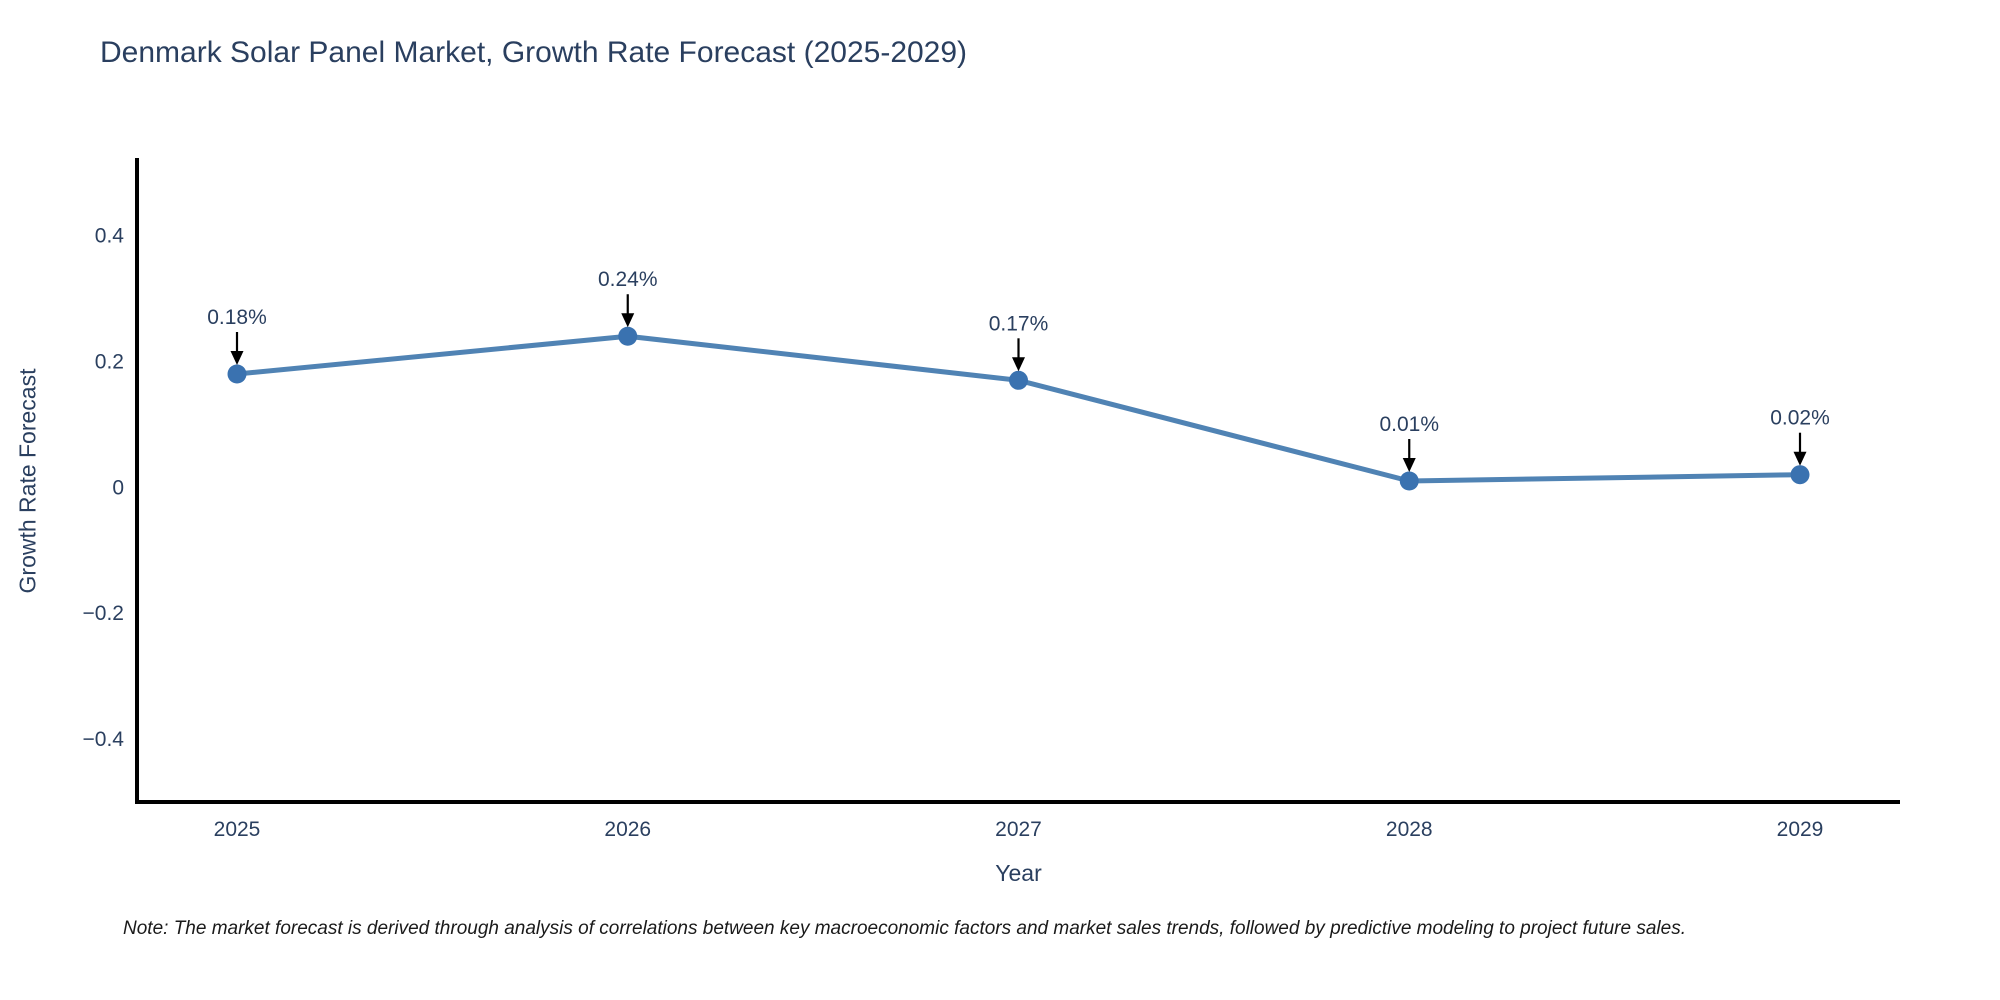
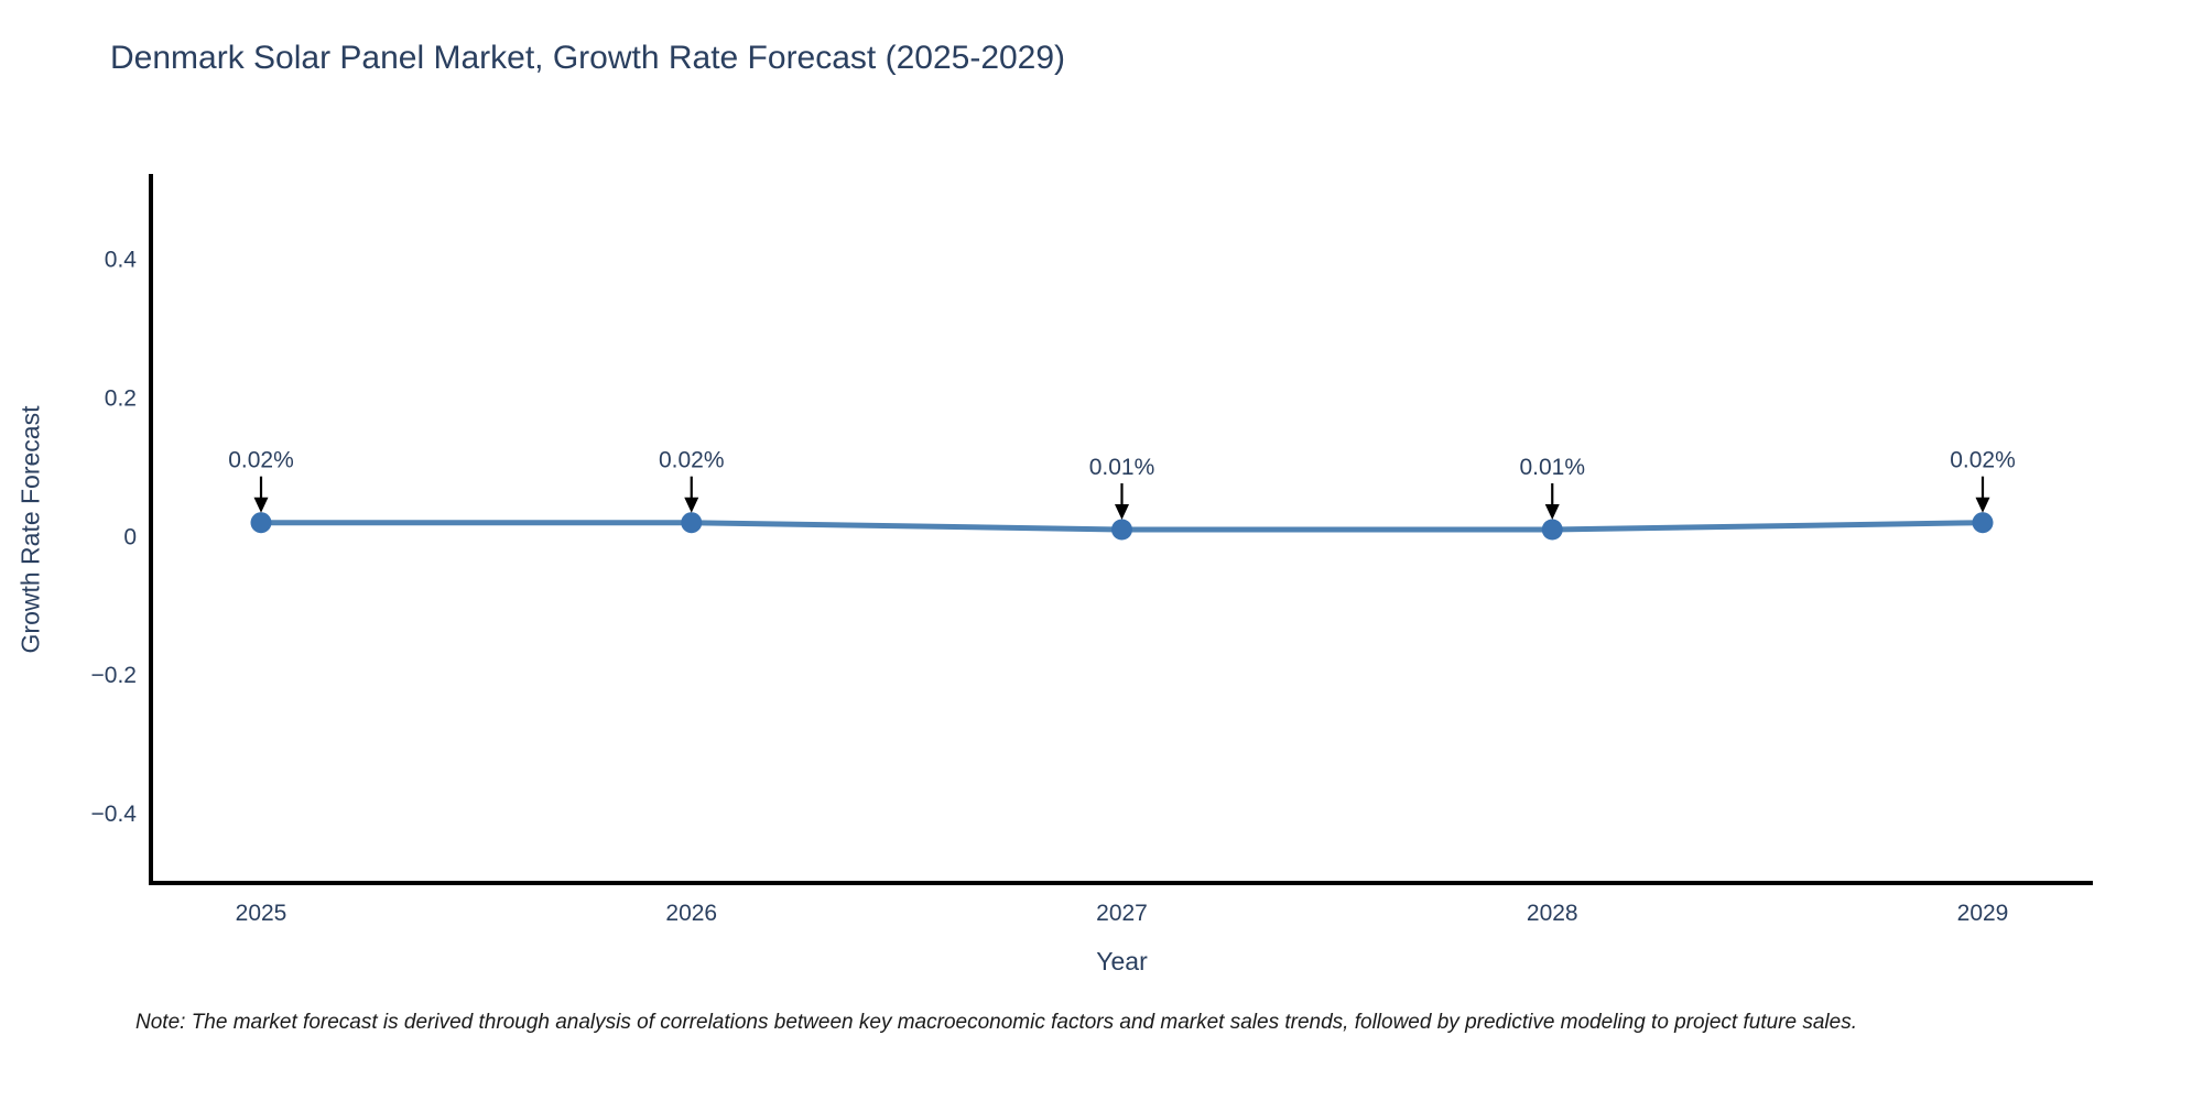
2025: 0.18% -> 0.02%
2026: 0.24% -> 0.02%
2027: 0.17% -> 0.01%
